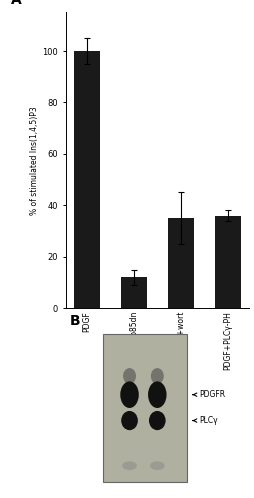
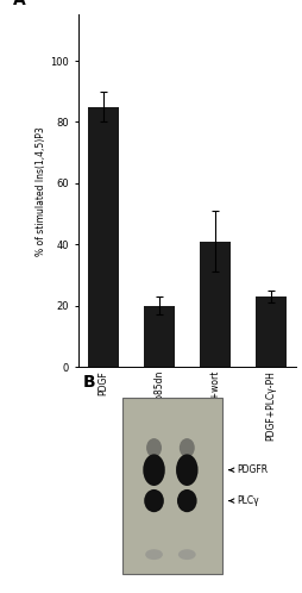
PDGF: 100 -> 85
PDGF+p85dn: 12 -> 20
PDGF+wort: 35 -> 41
PDGF+PLCγ-PH: 36 -> 23
